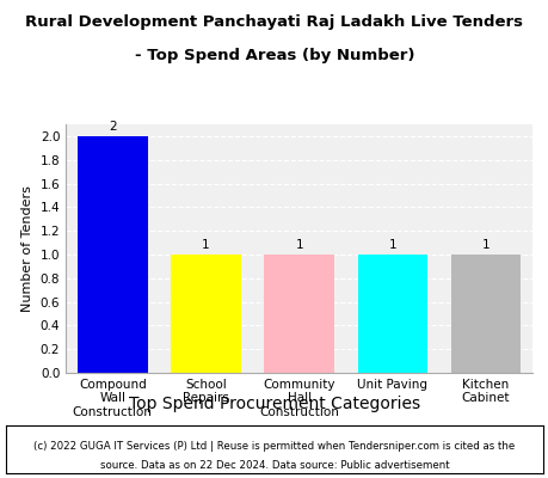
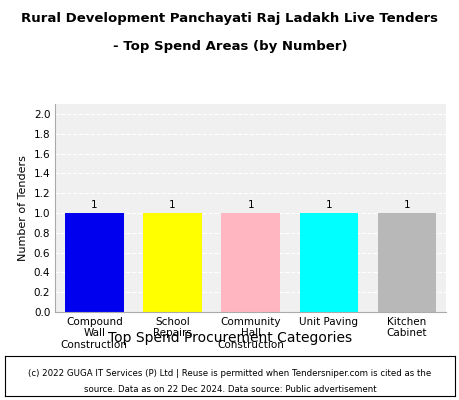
Compound Wall Construction: 2 -> 1
